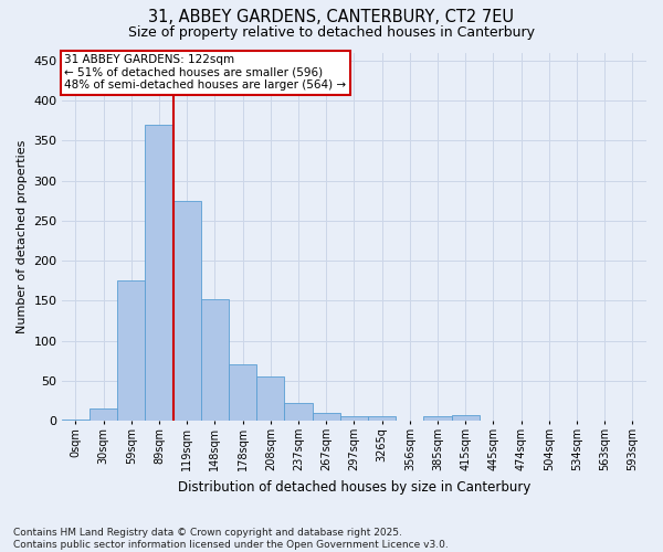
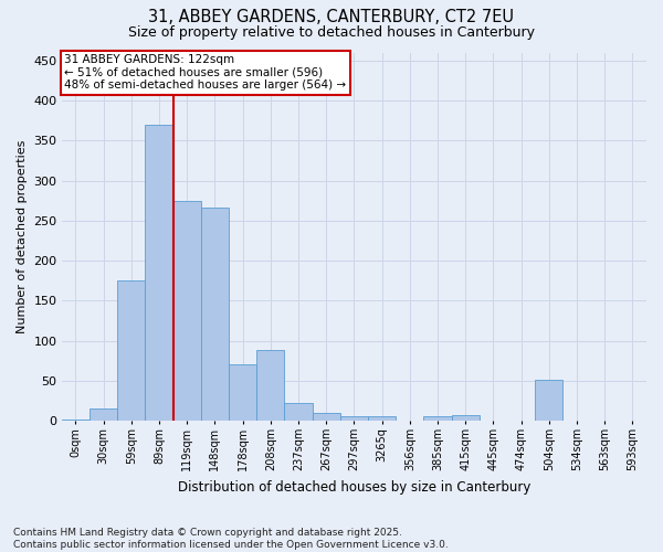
148sqm: 152 -> 266
208sqm: 55 -> 88
504sqm: 1 -> 52
